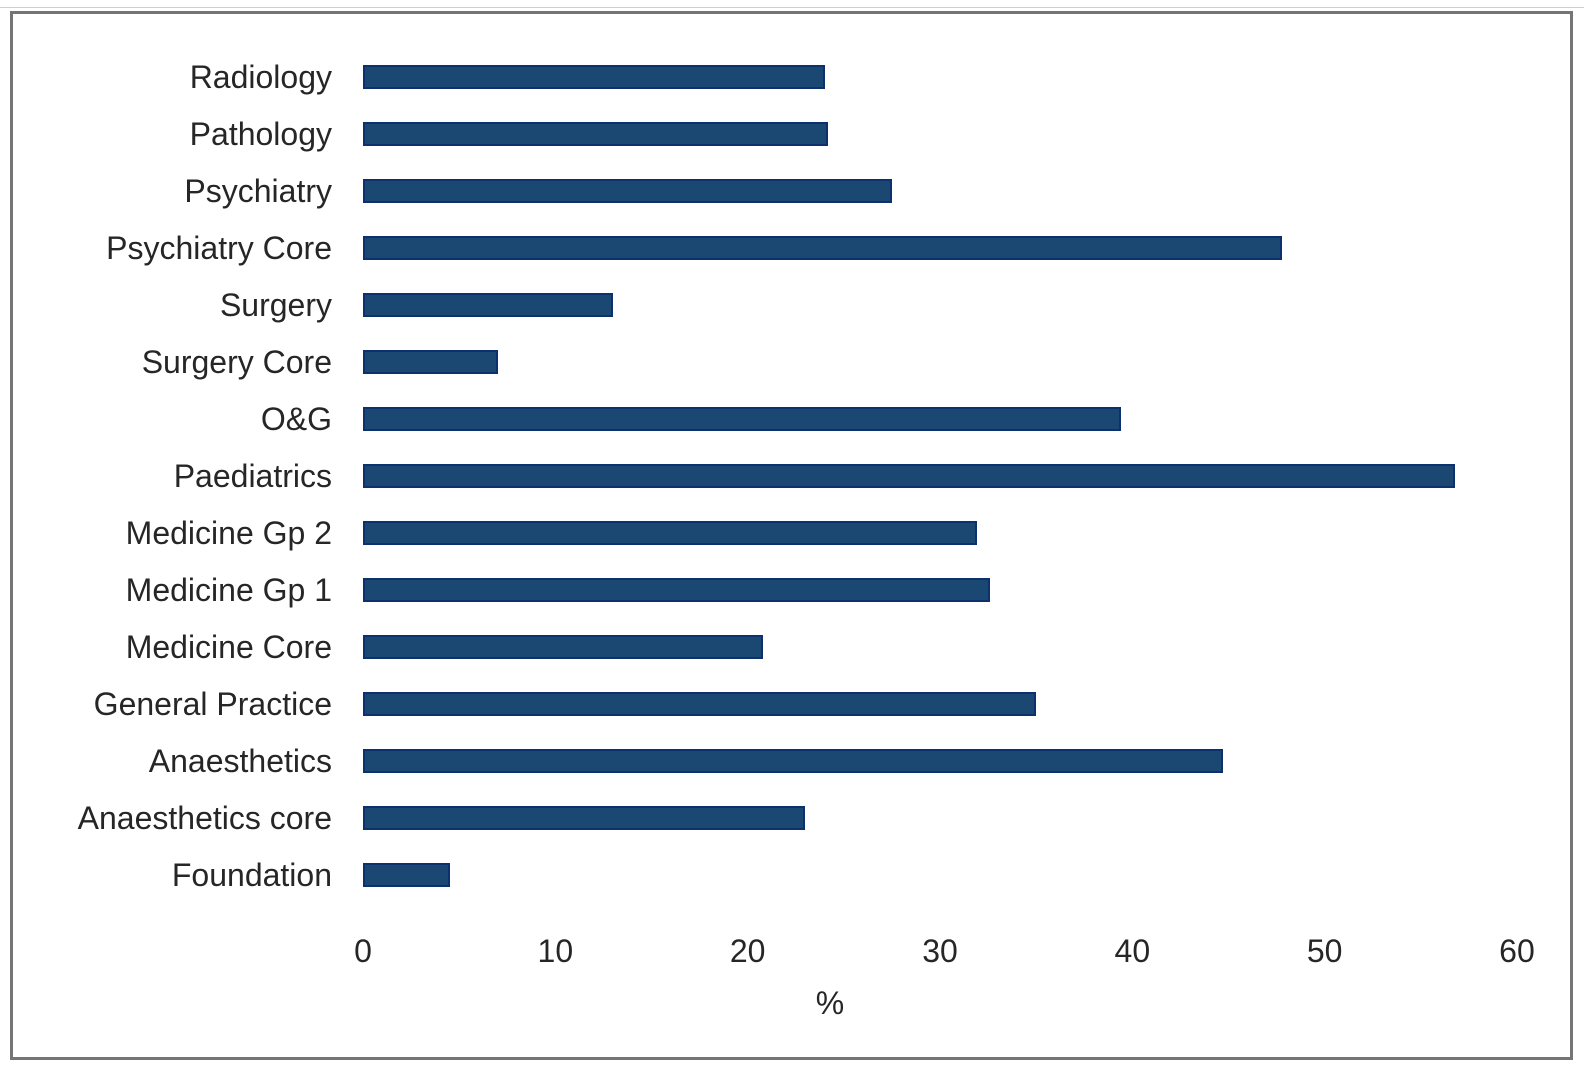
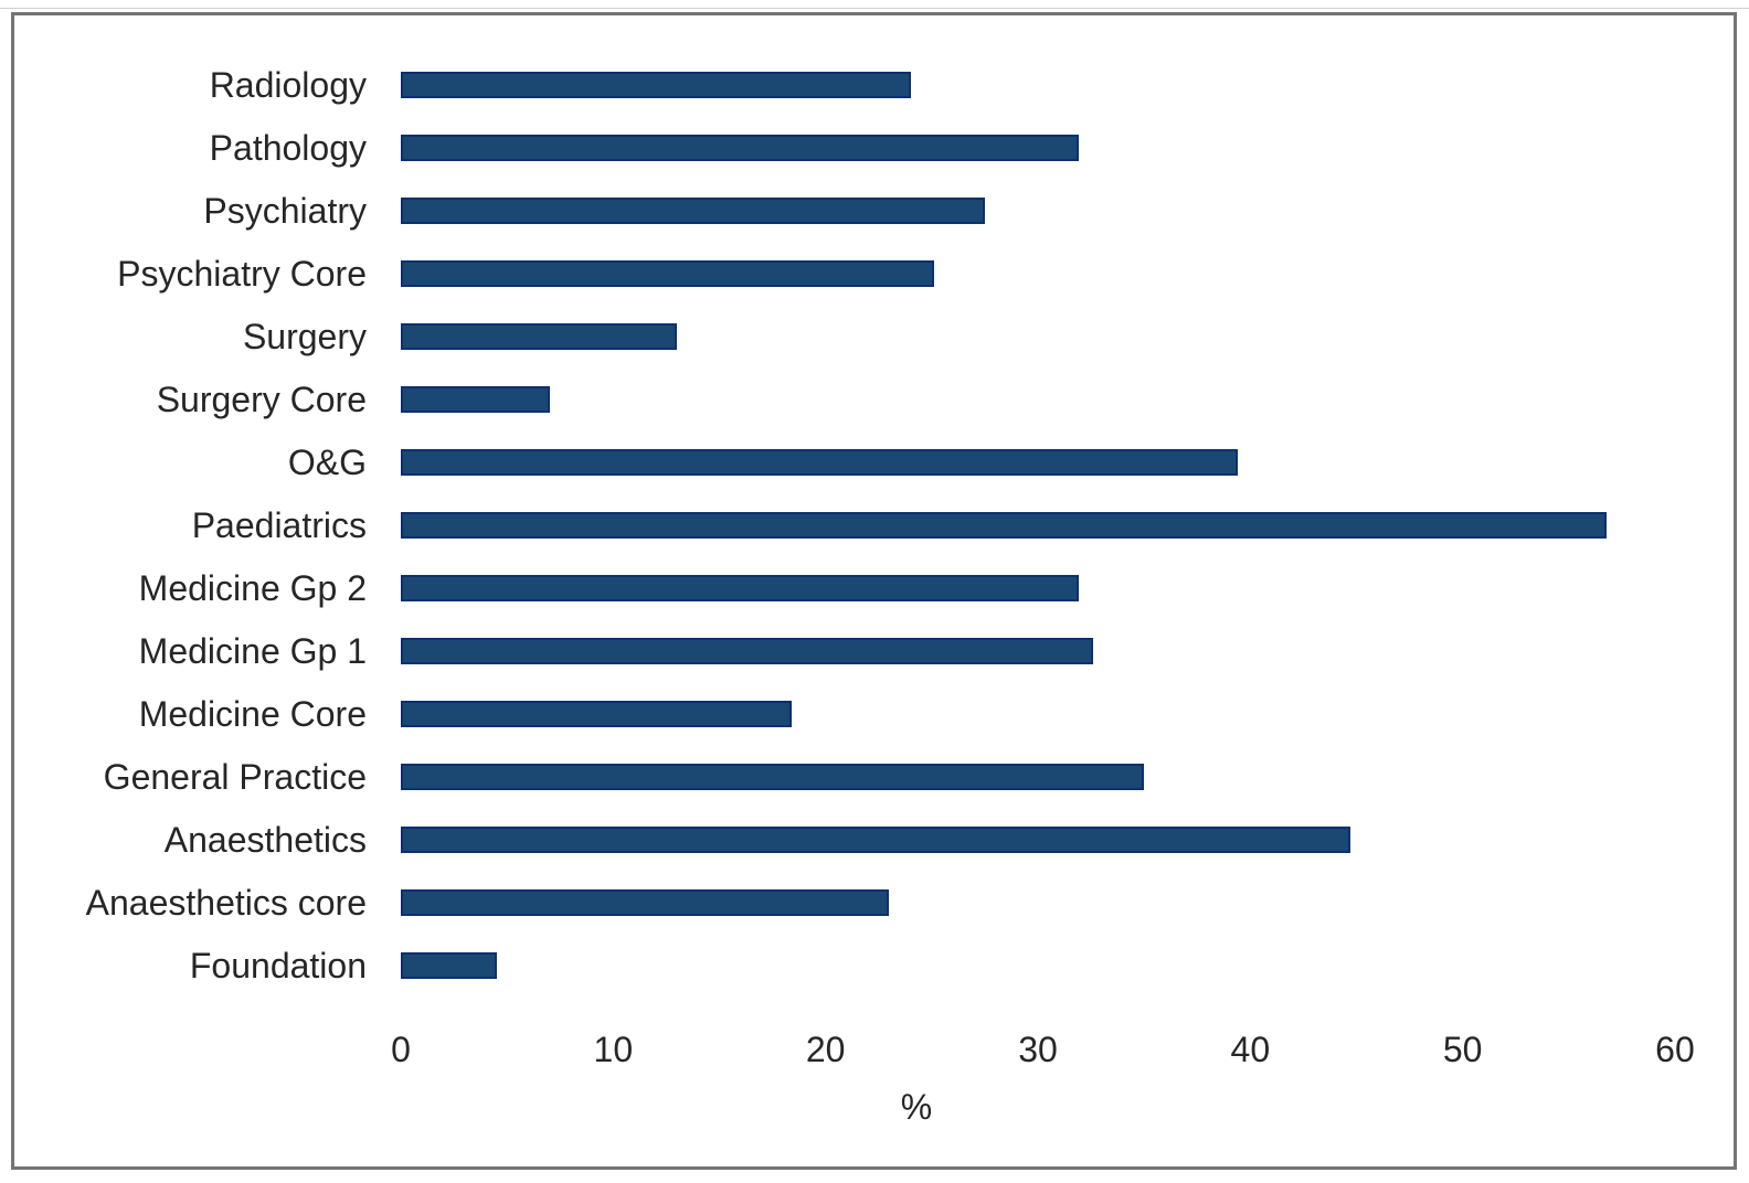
Pathology: 24.2 -> 31.9
Psychiatry Core: 47.8 -> 25.1
Medicine Core: 20.8 -> 18.4
